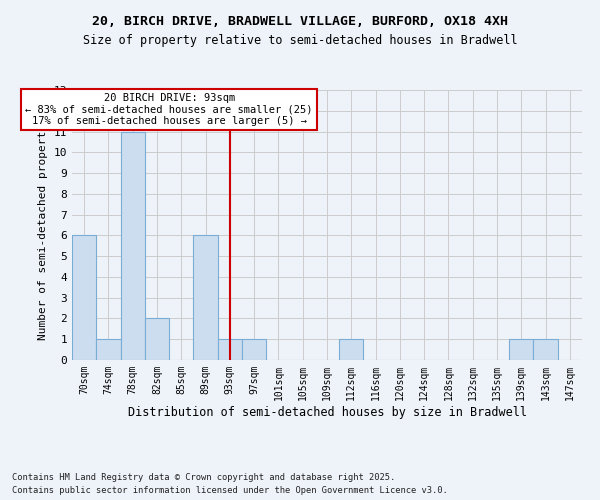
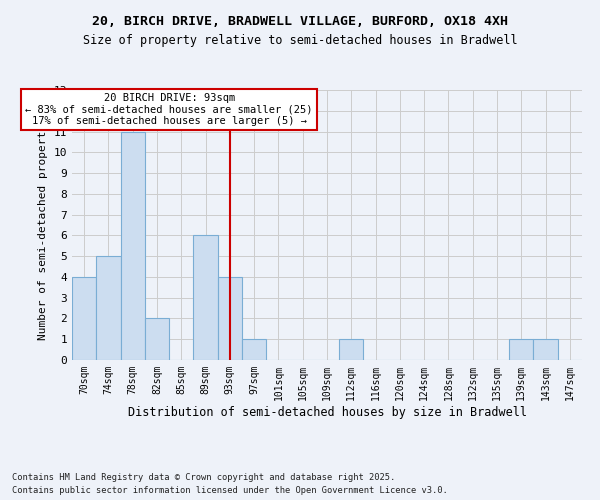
70sqm: 6 -> 4
74sqm: 1 -> 5
93sqm: 1 -> 4
